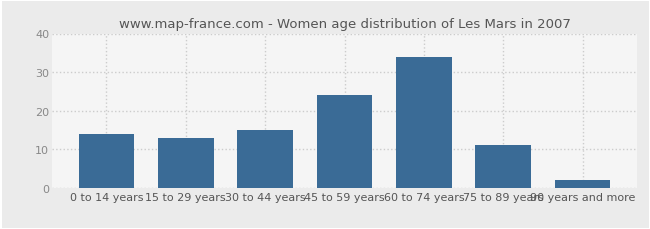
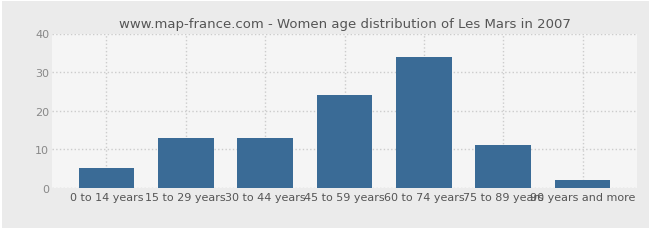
0 to 14 years: 14 -> 5
30 to 44 years: 15 -> 13
